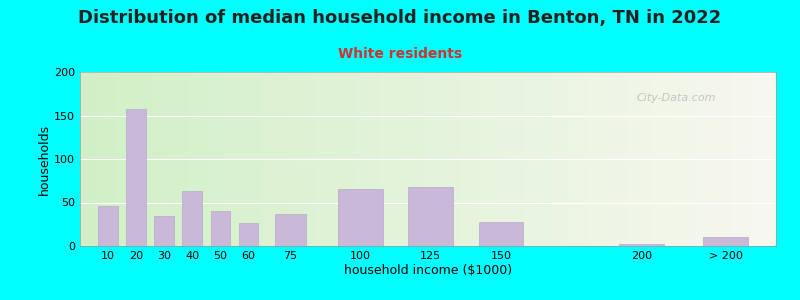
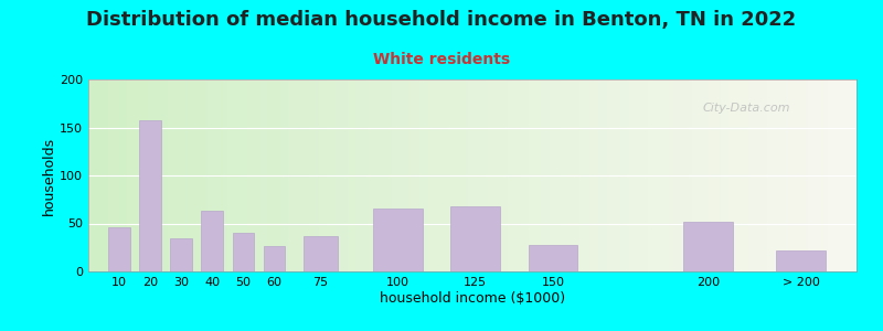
200: 2 -> 52
> 200: 10 -> 22
